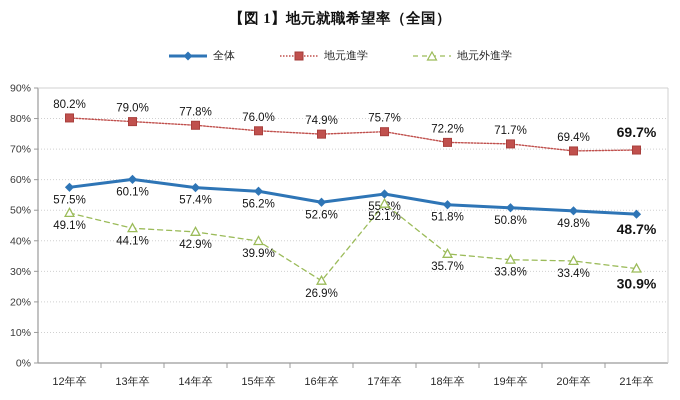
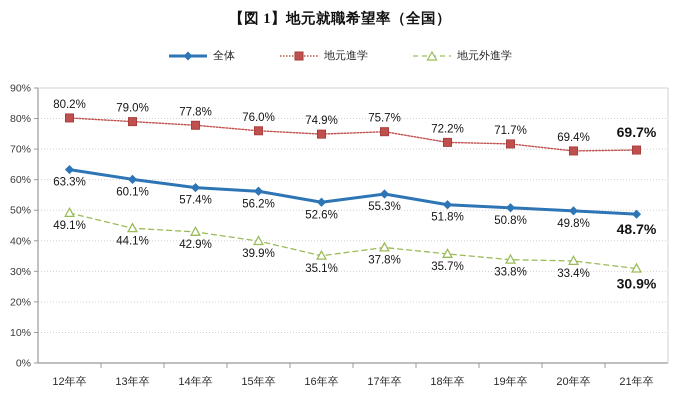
全体/12年卒: 57.5% -> 63.3%
地元外進学/16年卒: 26.9% -> 35.1%
地元外進学/17年卒: 52.1% -> 37.8%
